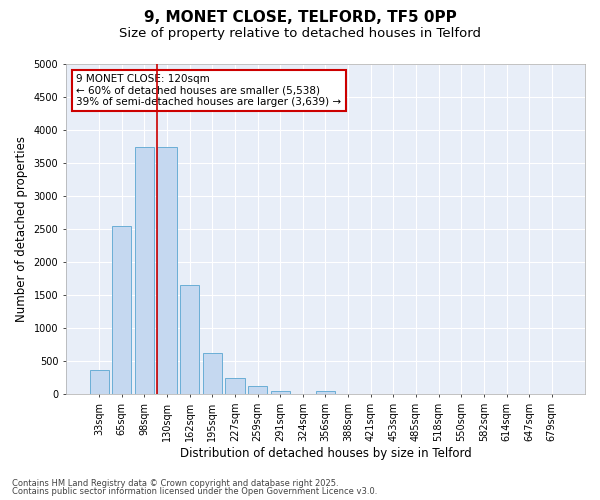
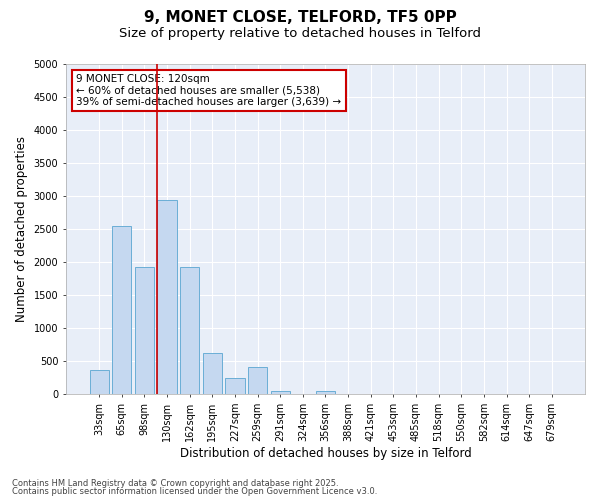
98sqm: 3750 -> 1920
130sqm: 3750 -> 2940
162sqm: 1650 -> 1920
259sqm: 120 -> 420
